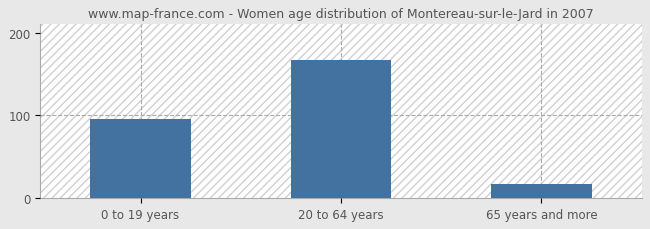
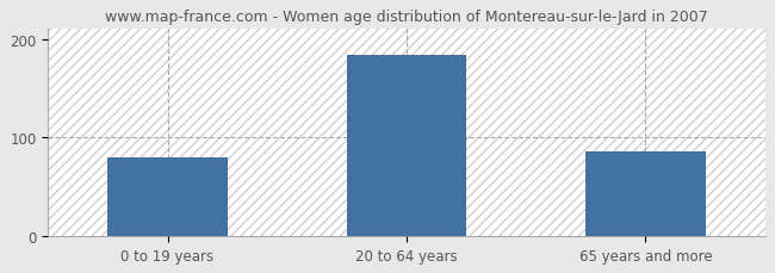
0 to 19 years: 95 -> 80
20 to 64 years: 167 -> 184
65 years and more: 17 -> 86
